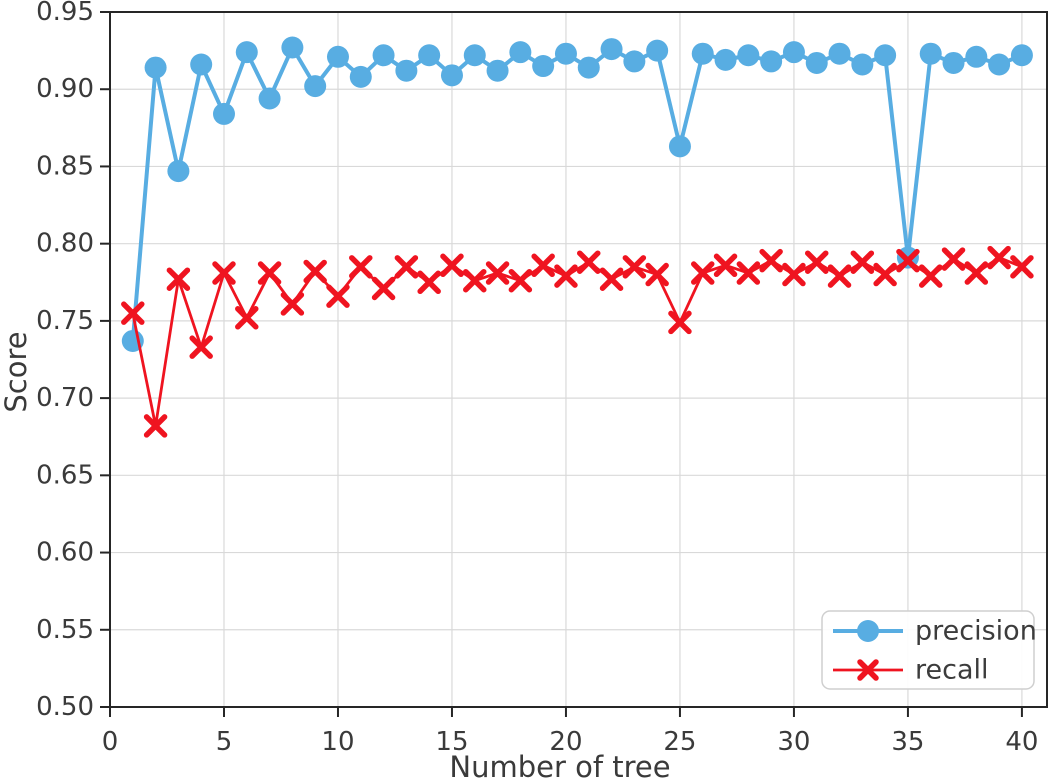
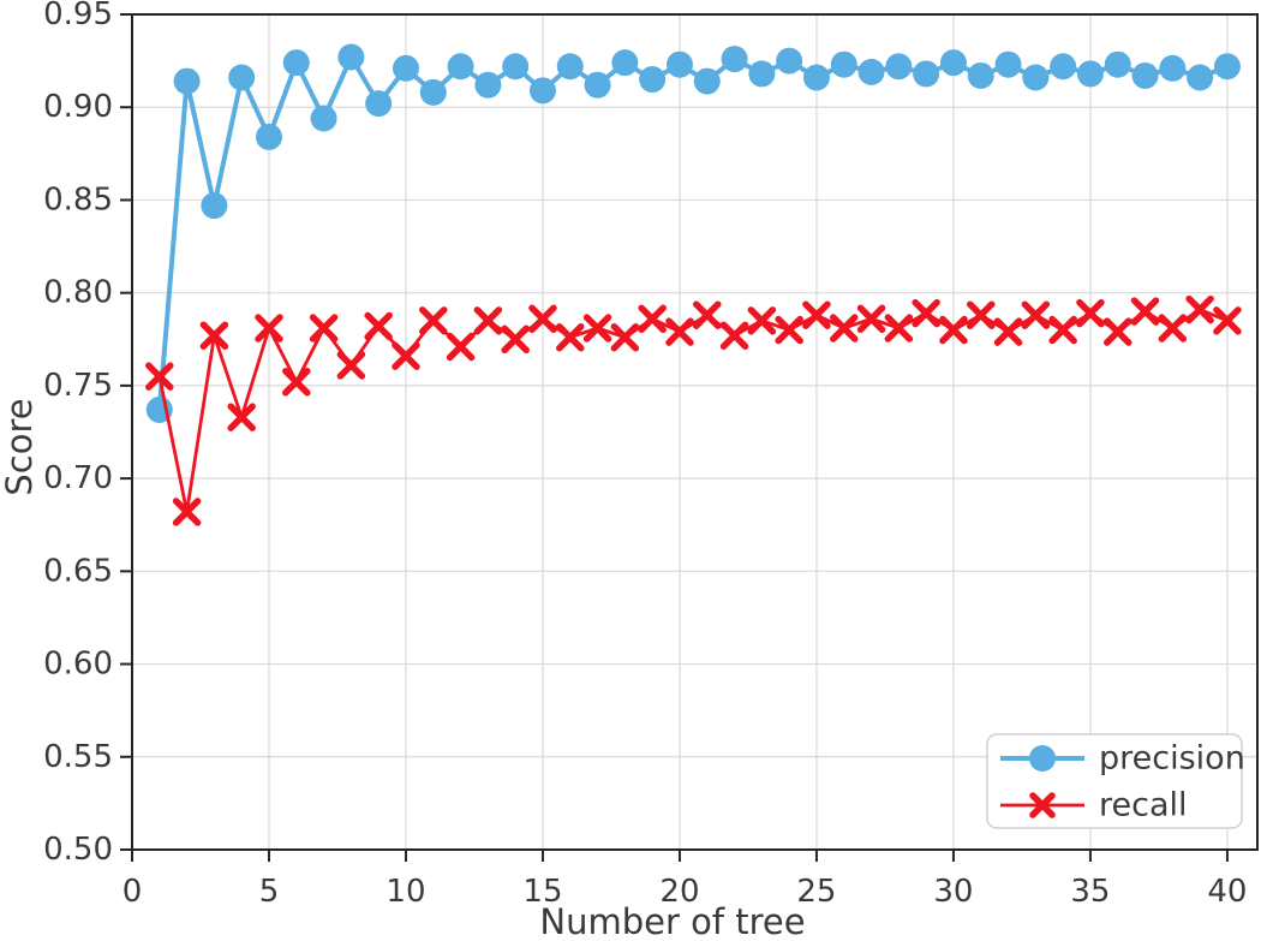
precision/25: 0.863 -> 0.916
recall/25: 0.749 -> 0.788
precision/35: 0.791 -> 0.918
